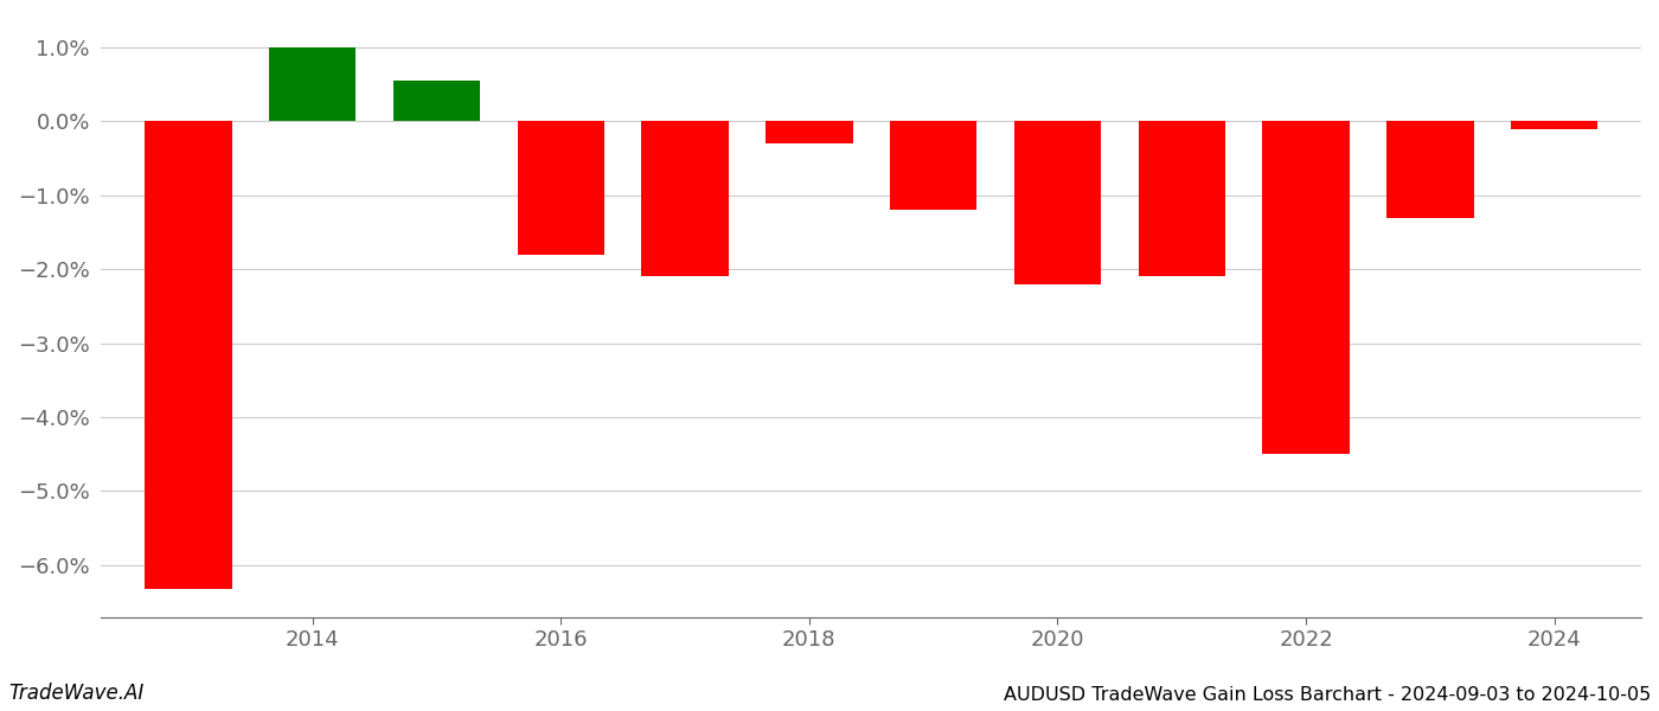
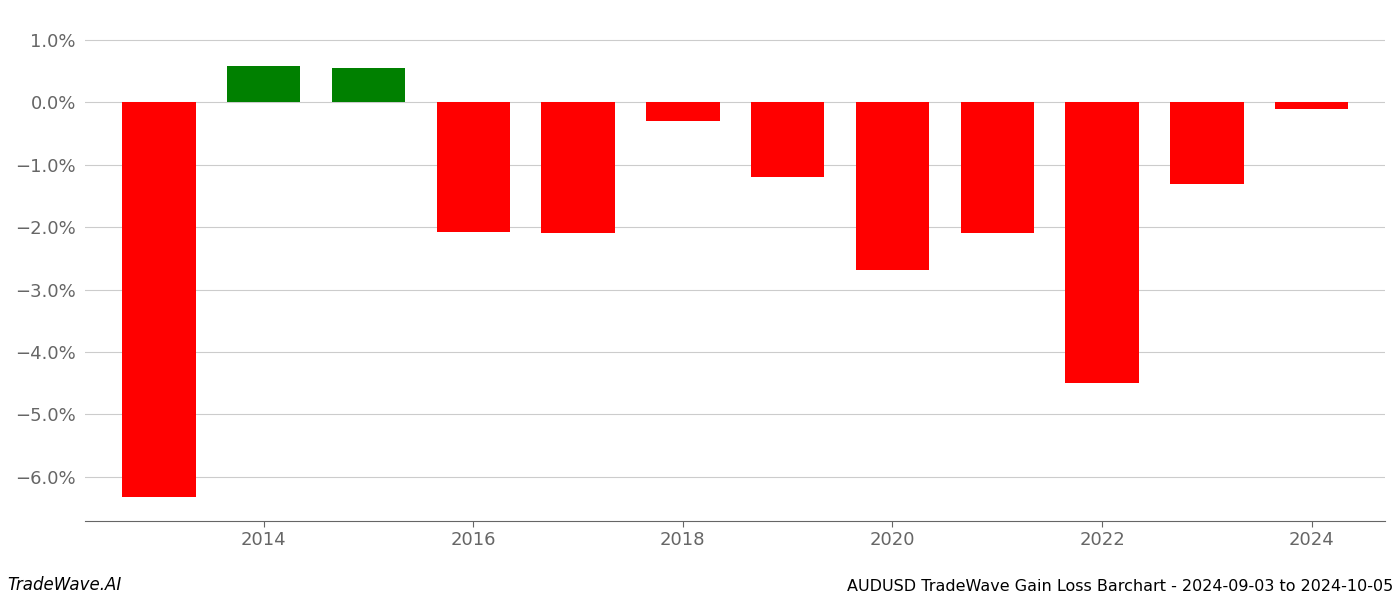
2014: 1.00% -> 0.58%
2016: -1.80% -> -2.08%
2020: -2.20% -> -2.68%
